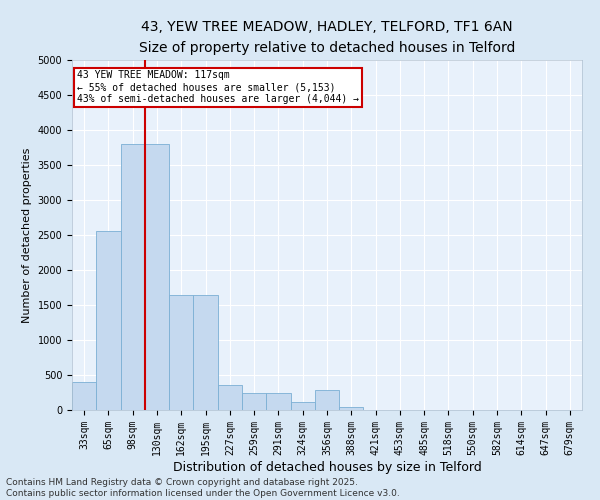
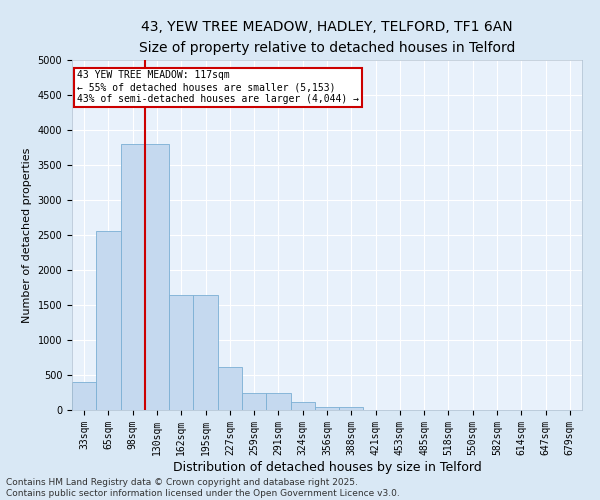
227sqm: 360 -> 620
356sqm: 280 -> 50
